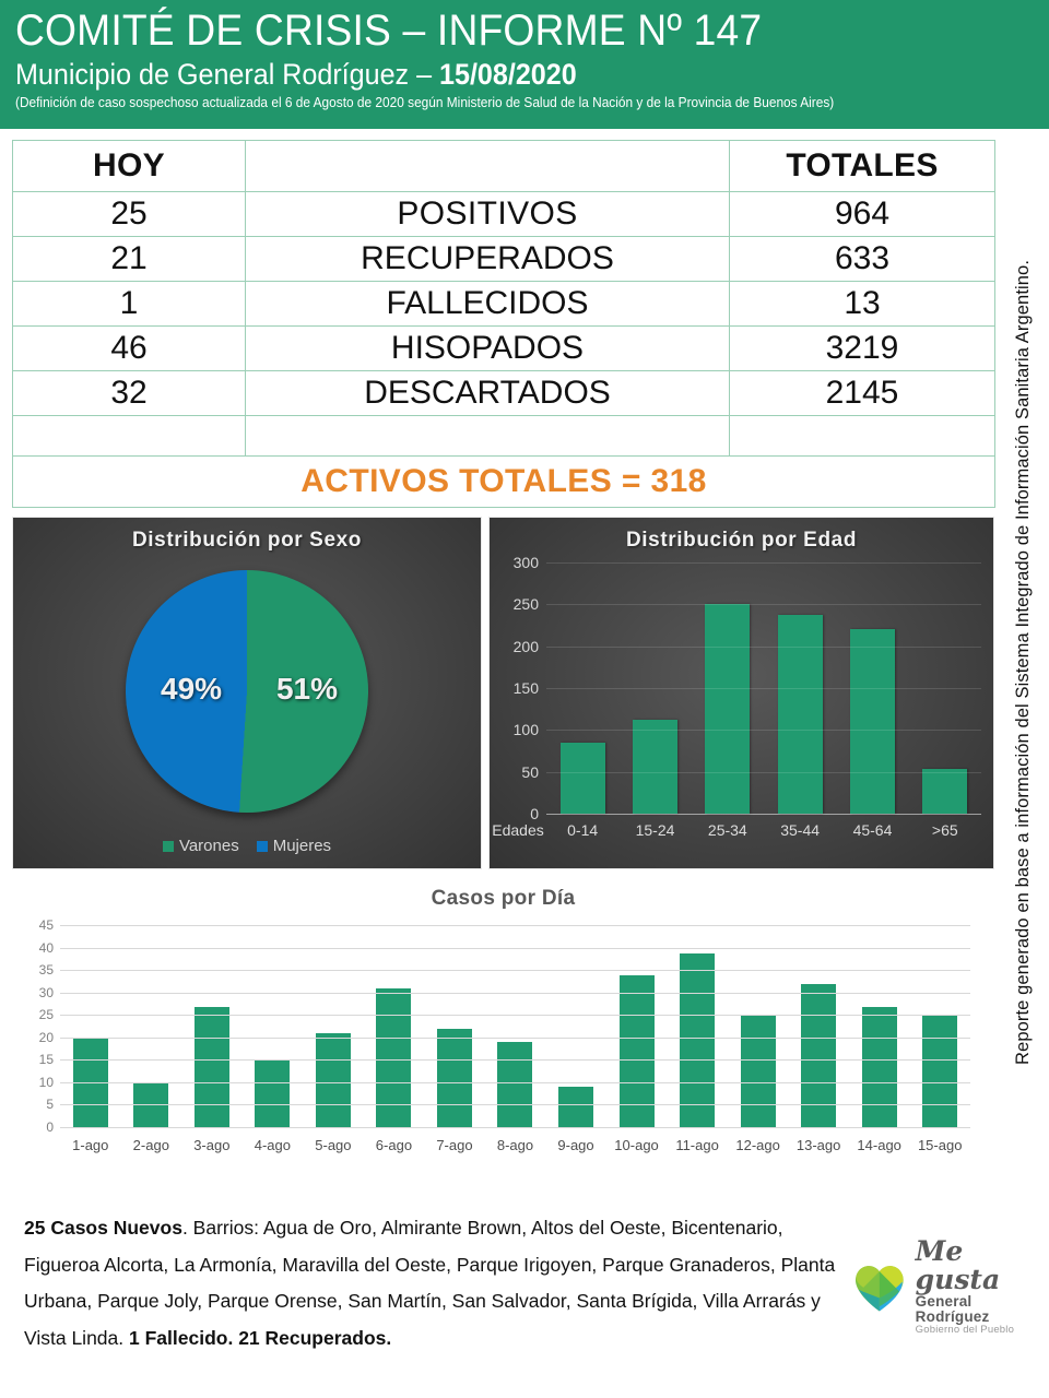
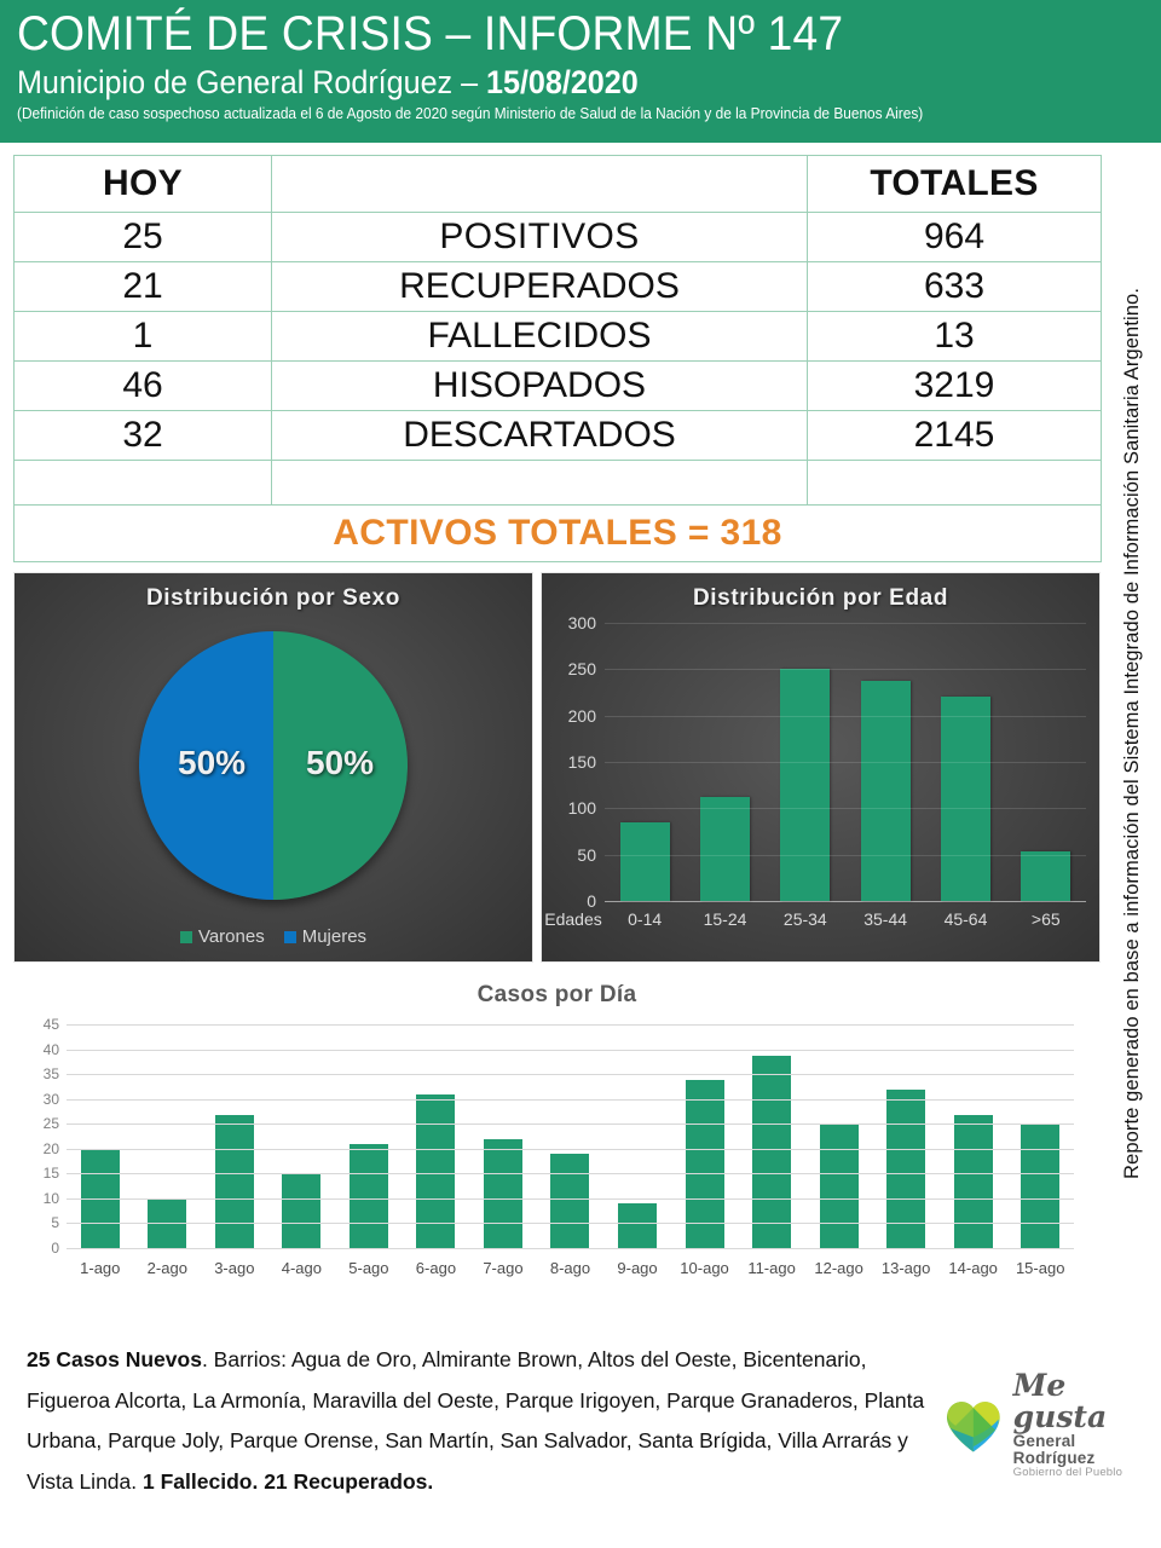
Distribución por Sexo/Varones: 51% -> 50%
Distribución por Sexo/Mujeres: 49% -> 50%
